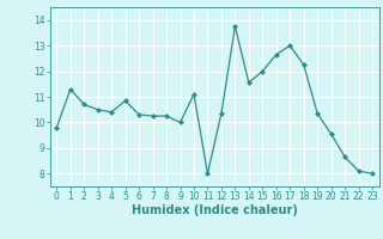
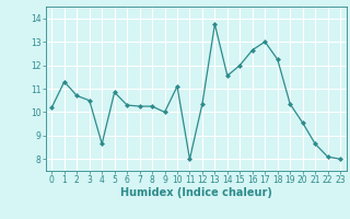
0: 9.80 -> 10.20
4: 10.40 -> 8.65
